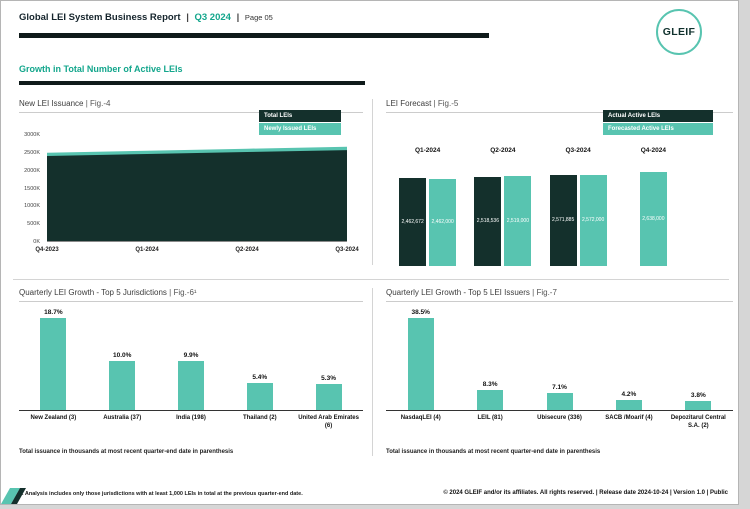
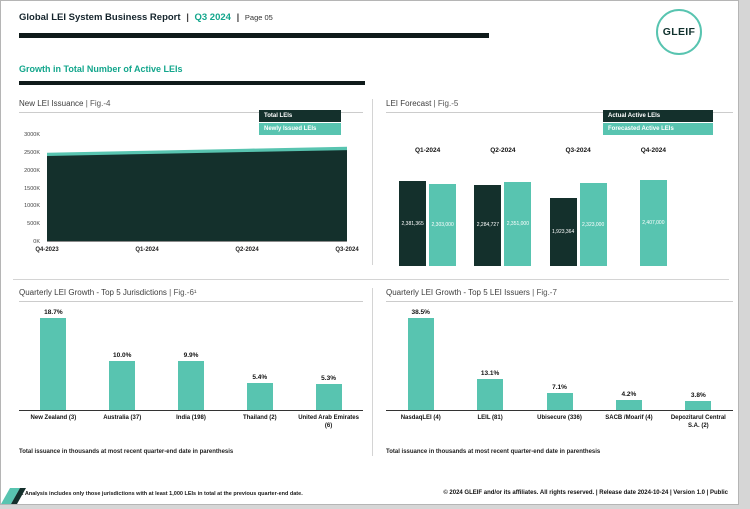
LEI Forecast/Actual Active LEIs/Q1-2024: 2,462,672 -> 2,381,365
LEI Forecast/Forecasted Active LEIs/Q1-2024: 2,462,000 -> 2,303,000
LEI Forecast/Actual Active LEIs/Q2-2024: 2,518,536 -> 2,284,727
LEI Forecast/Forecasted Active LEIs/Q2-2024: 2,519,000 -> 2,351,000
LEI Forecast/Actual Active LEIs/Q3-2024: 2,571,885 -> 1,923,364
LEI Forecast/Forecasted Active LEIs/Q3-2024: 2,572,000 -> 2,323,000
LEI Forecast/Forecasted Active LEIs/Q4-2024: 2,638,000 -> 2,407,000
Quarterly LEI Growth - Top 5 LEI Issuers/LEIL (81): 8.3% -> 13.1%
